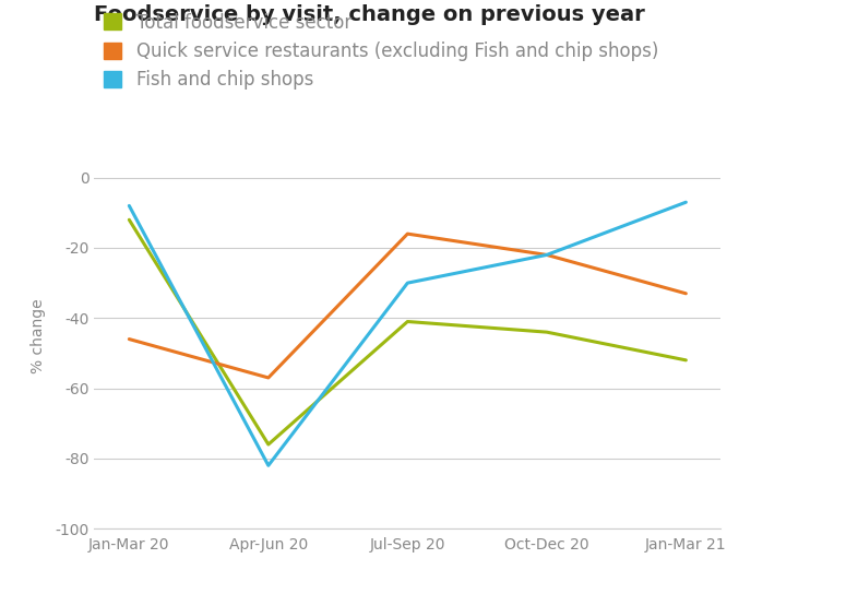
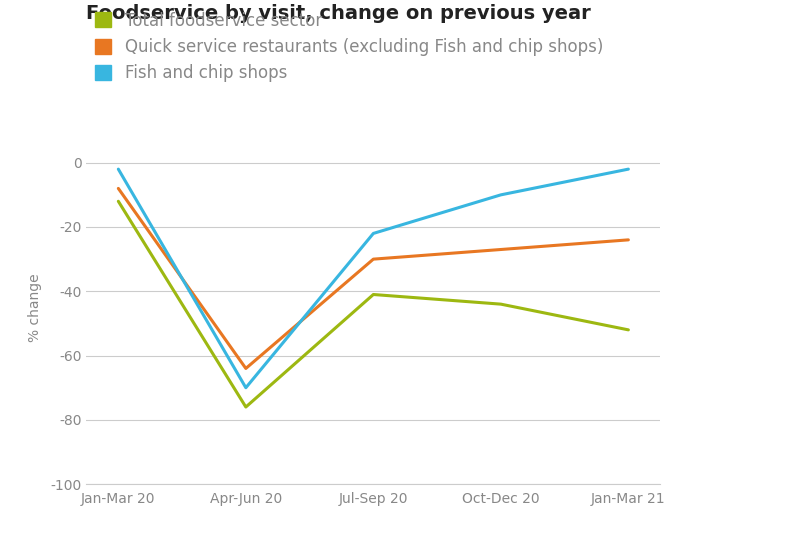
Quick service restaurants (excluding Fish and chip shops)/Jan-Mar 20: -46 -> -8
Fish and chip shops/Jan-Mar 20: -8 -> -2
Quick service restaurants (excluding Fish and chip shops)/Apr-Jun 20: -57 -> -64
Fish and chip shops/Apr-Jun 20: -82 -> -70
Quick service restaurants (excluding Fish and chip shops)/Jul-Sep 20: -16 -> -30
Fish and chip shops/Jul-Sep 20: -30 -> -22
Quick service restaurants (excluding Fish and chip shops)/Oct-Dec 20: -22 -> -27
Fish and chip shops/Oct-Dec 20: -22 -> -10
Quick service restaurants (excluding Fish and chip shops)/Jan-Mar 21: -33 -> -24
Fish and chip shops/Jan-Mar 21: -7 -> -2
